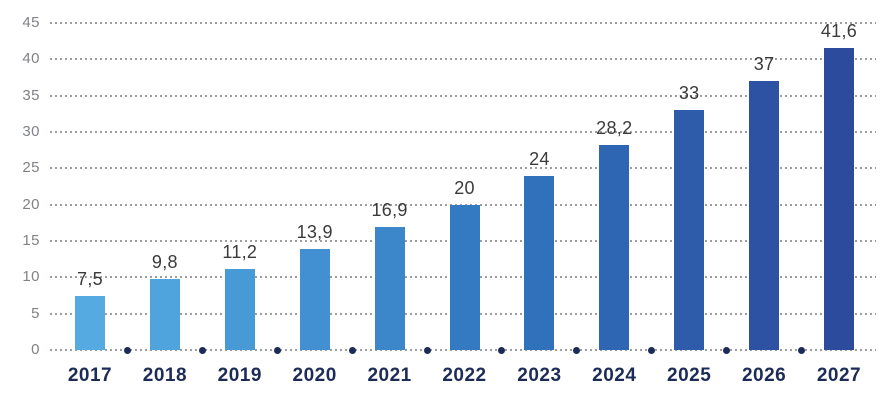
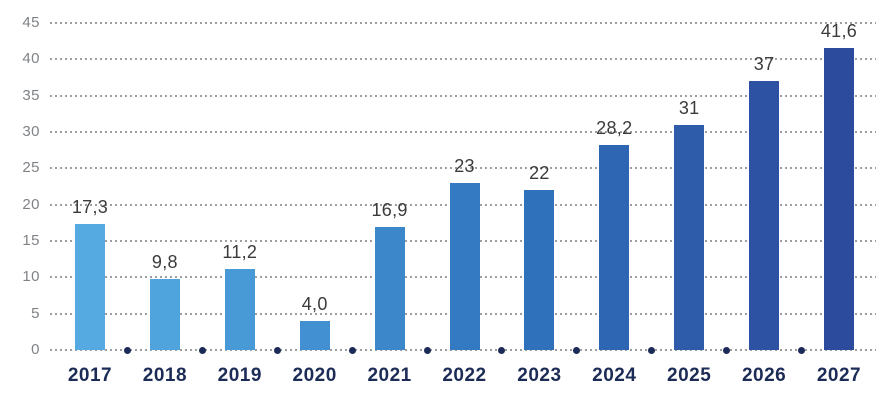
2017: 7,5 -> 17,3
2020: 13,9 -> 4,0
2022: 20 -> 23
2023: 24 -> 22
2025: 33 -> 31
